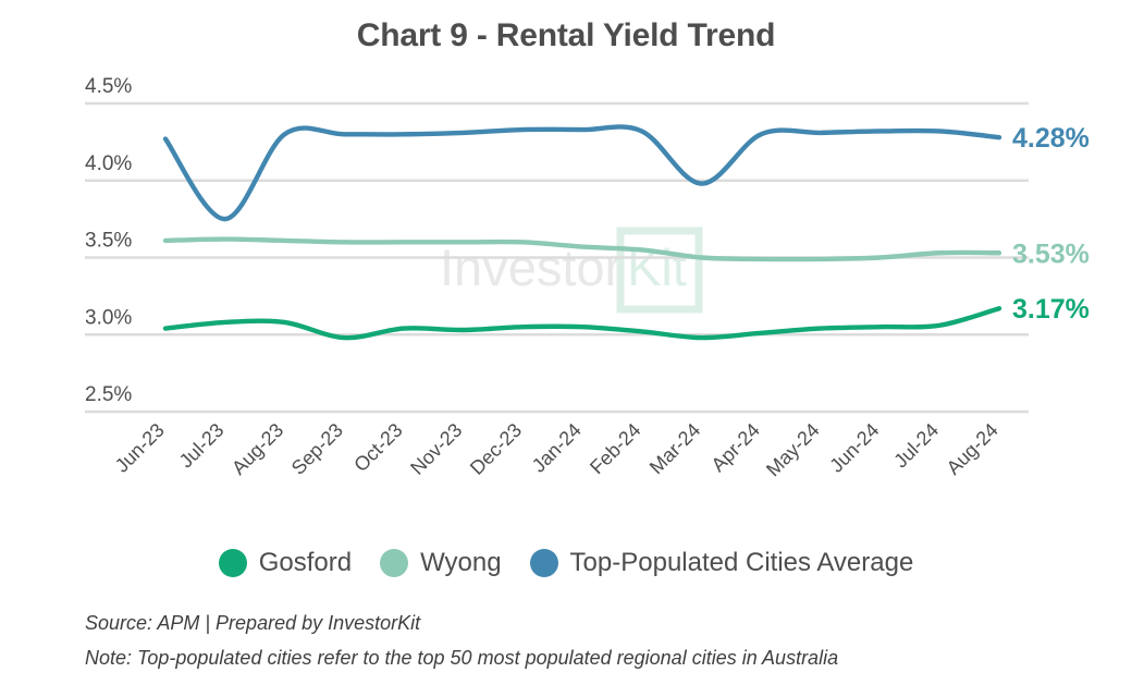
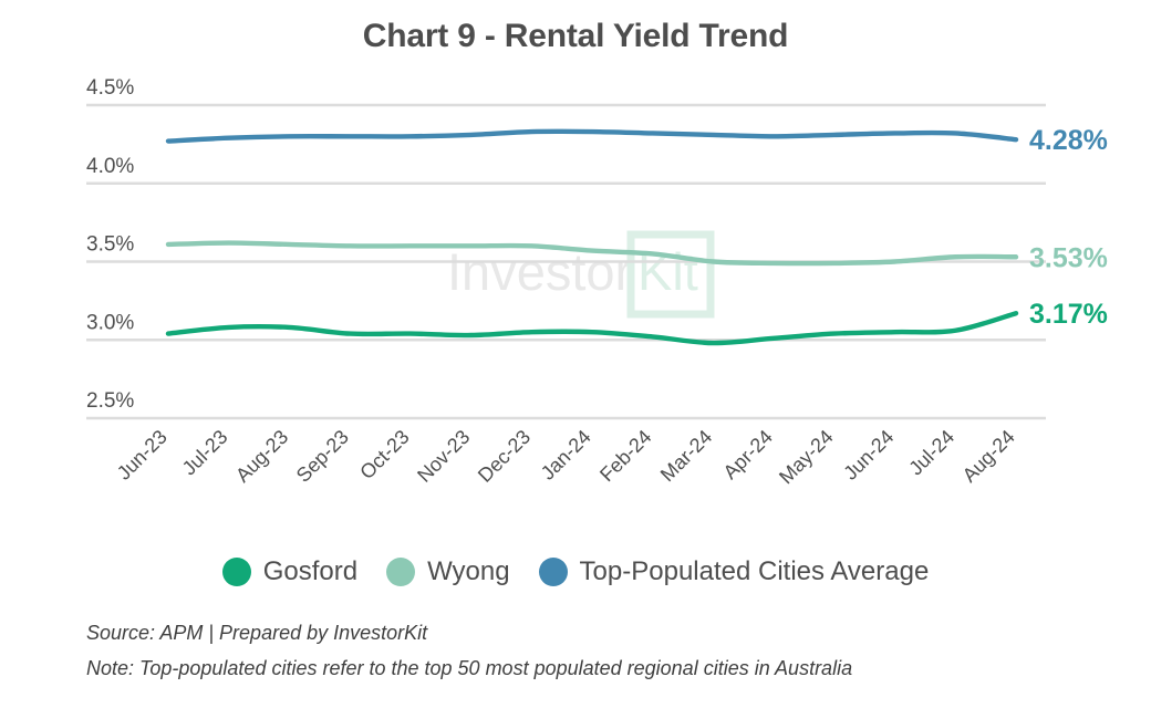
Top-Populated Cities Average/Jul-23: 3.75% -> 4.29%
Gosford/Sep-23: 2.98% -> 3.04%
Top-Populated Cities Average/Mar-24: 3.98% -> 4.31%
